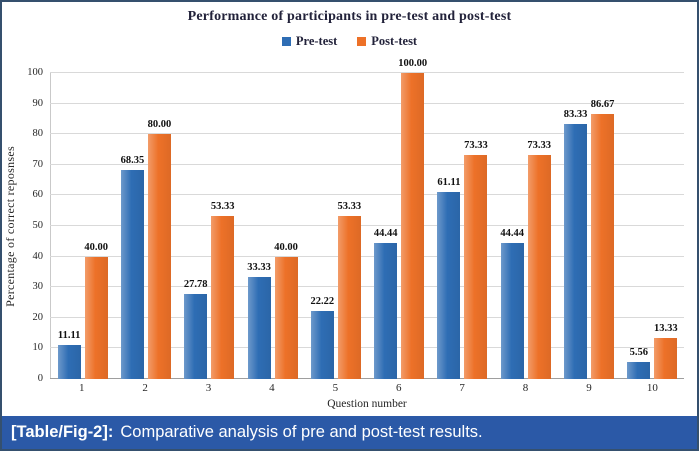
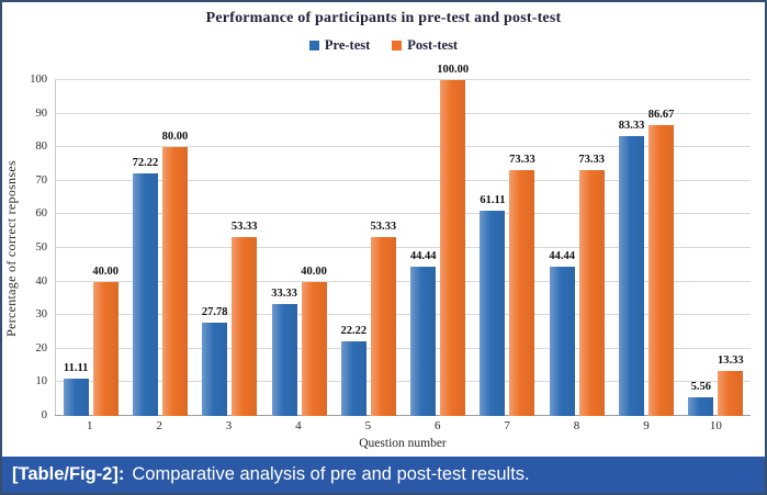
Pre-test/2: 68.35 -> 72.22
